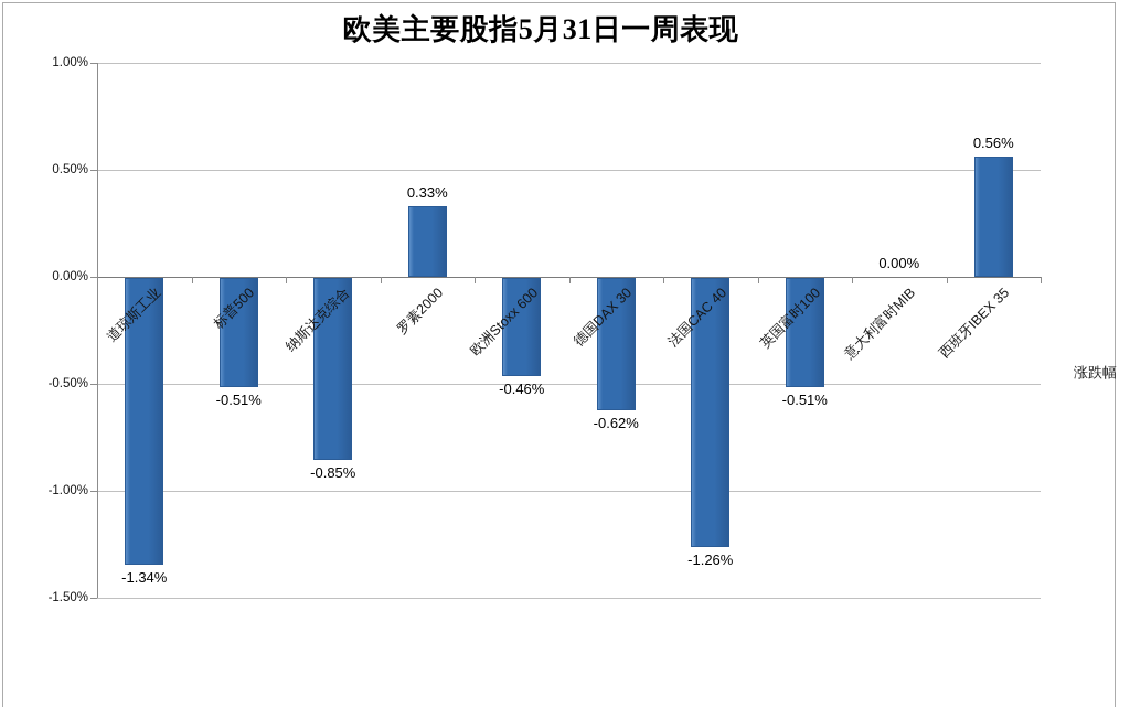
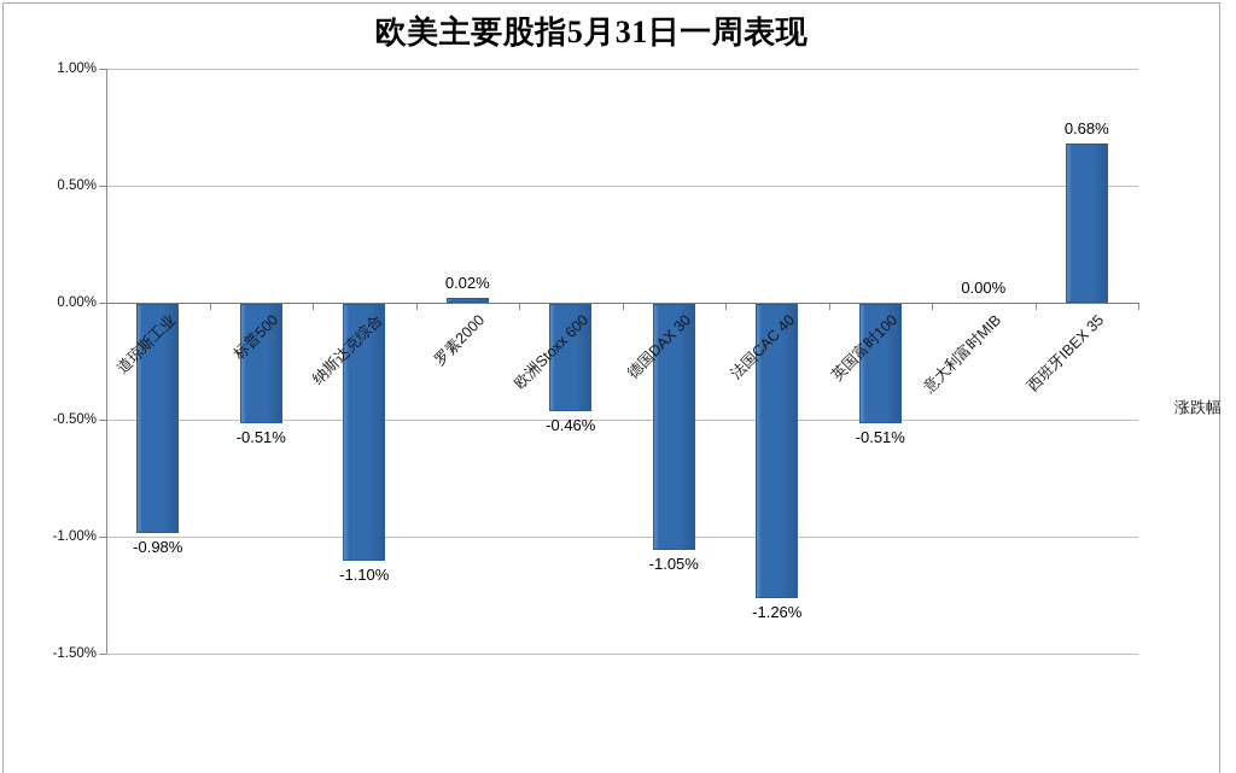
道琼斯工业: -1.34% -> -0.98%
纳斯达克综合: -0.85% -> -1.10%
罗素2000: 0.33% -> 0.02%
德国DAX 30: -0.62% -> -1.05%
西班牙IBEX 35: 0.56% -> 0.68%
